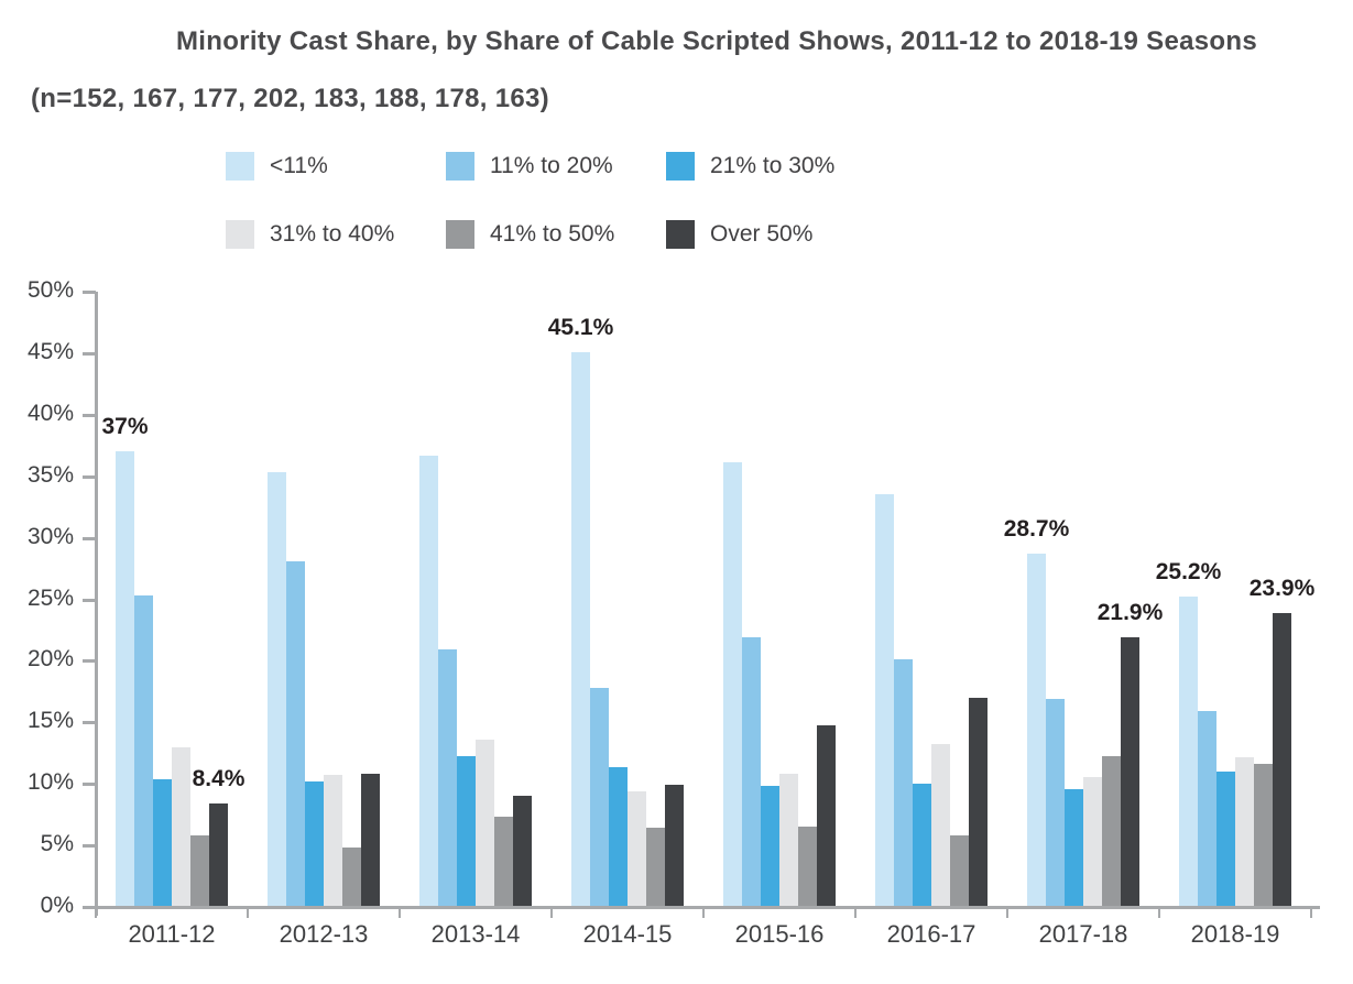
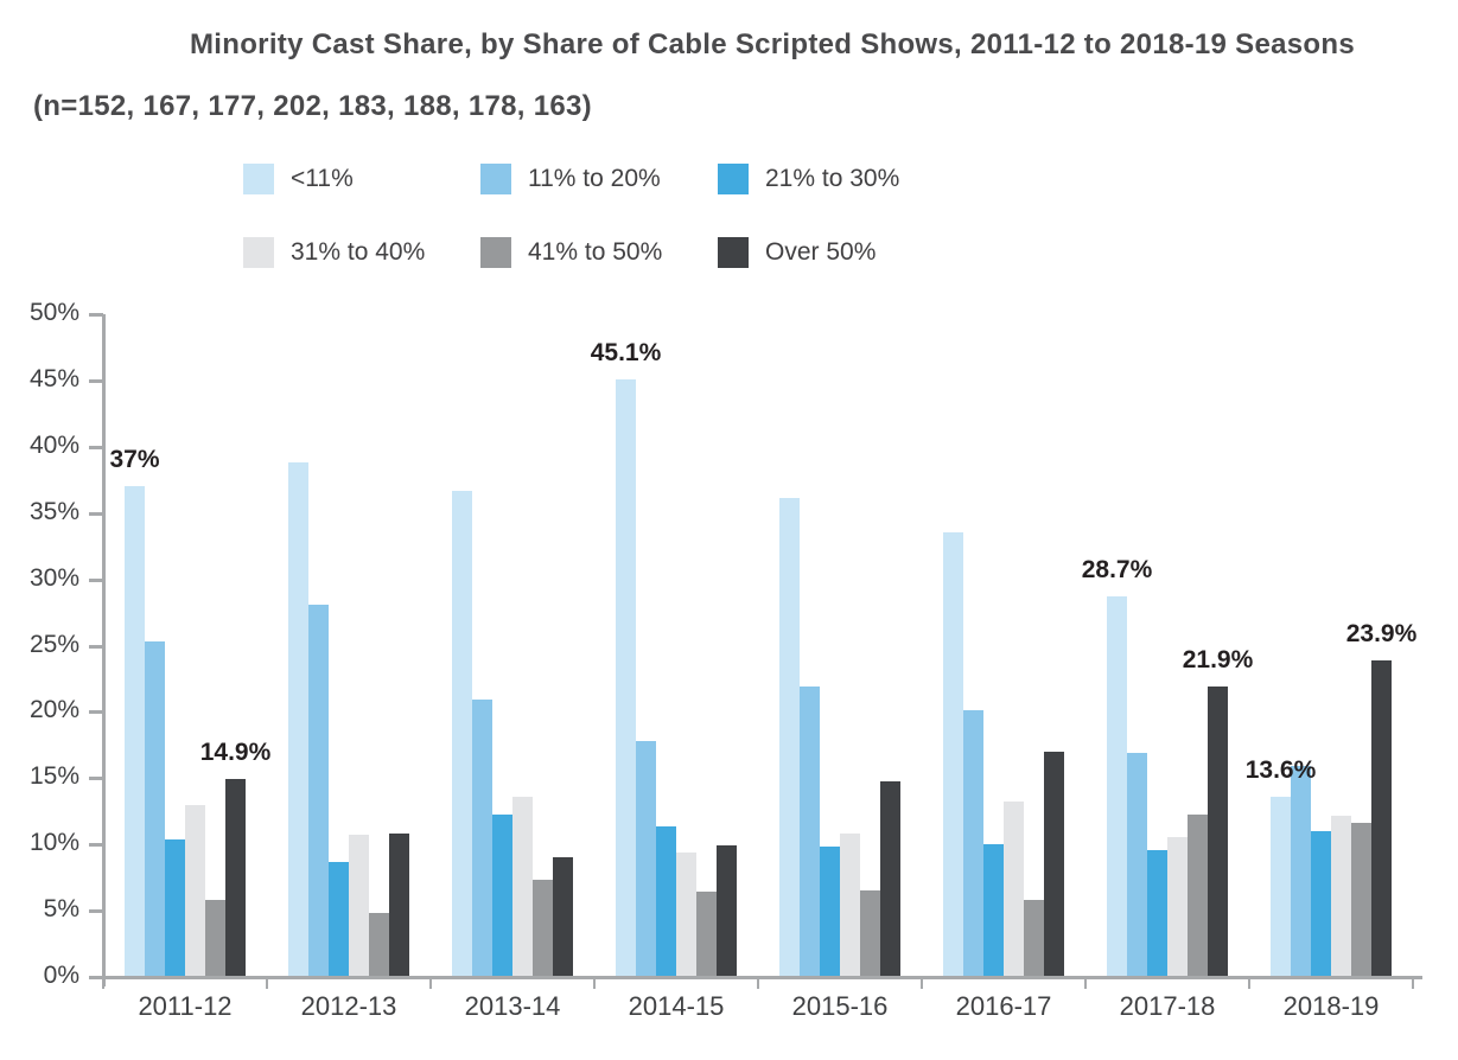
Over 50%/2011-12: 8.4% -> 14.9%
<11%/2012-13: 35.3% -> 38.8%
21% to 30%/2012-13: 10.2% -> 8.7%
<11%/2018-19: 25.2% -> 13.6%
